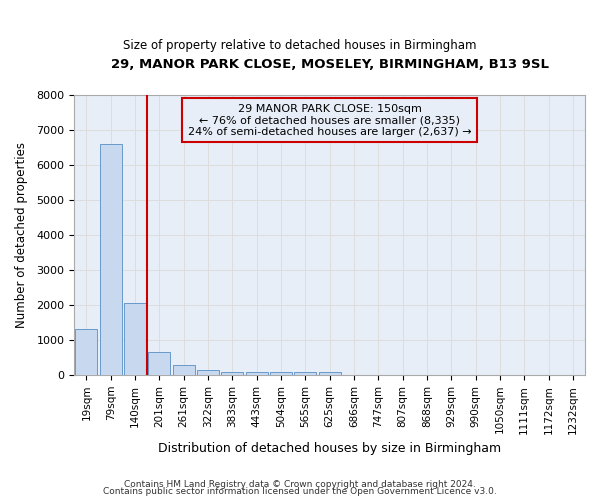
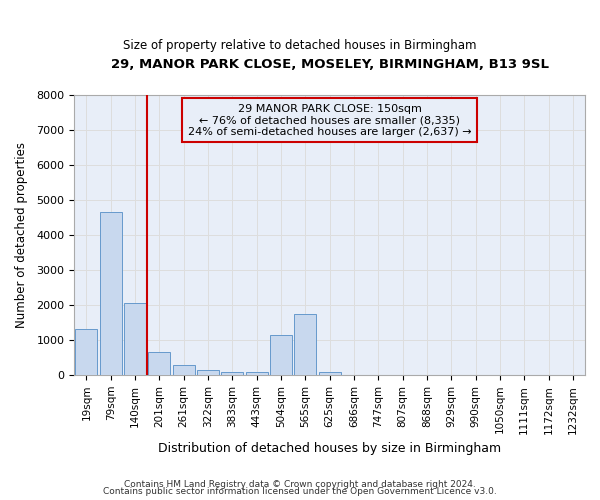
79sqm: 6620 -> 4650
504sqm: 100 -> 1150
565sqm: 80 -> 1750
